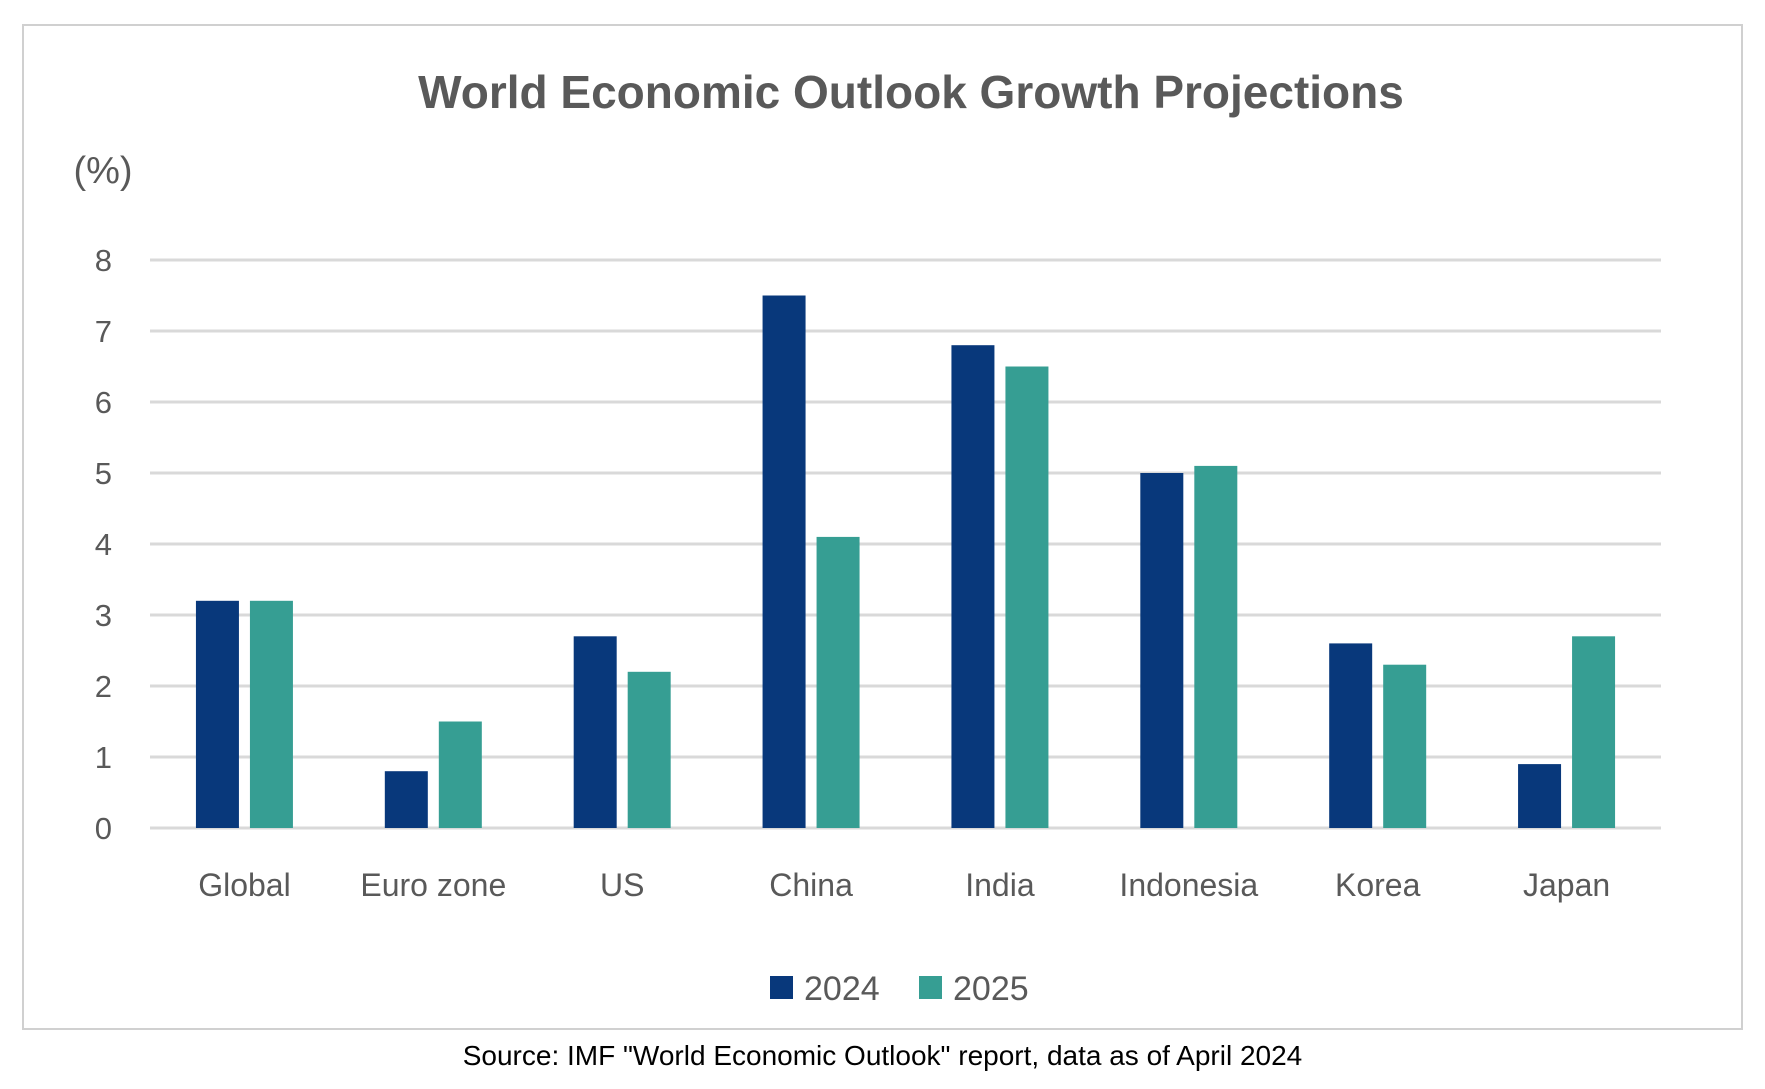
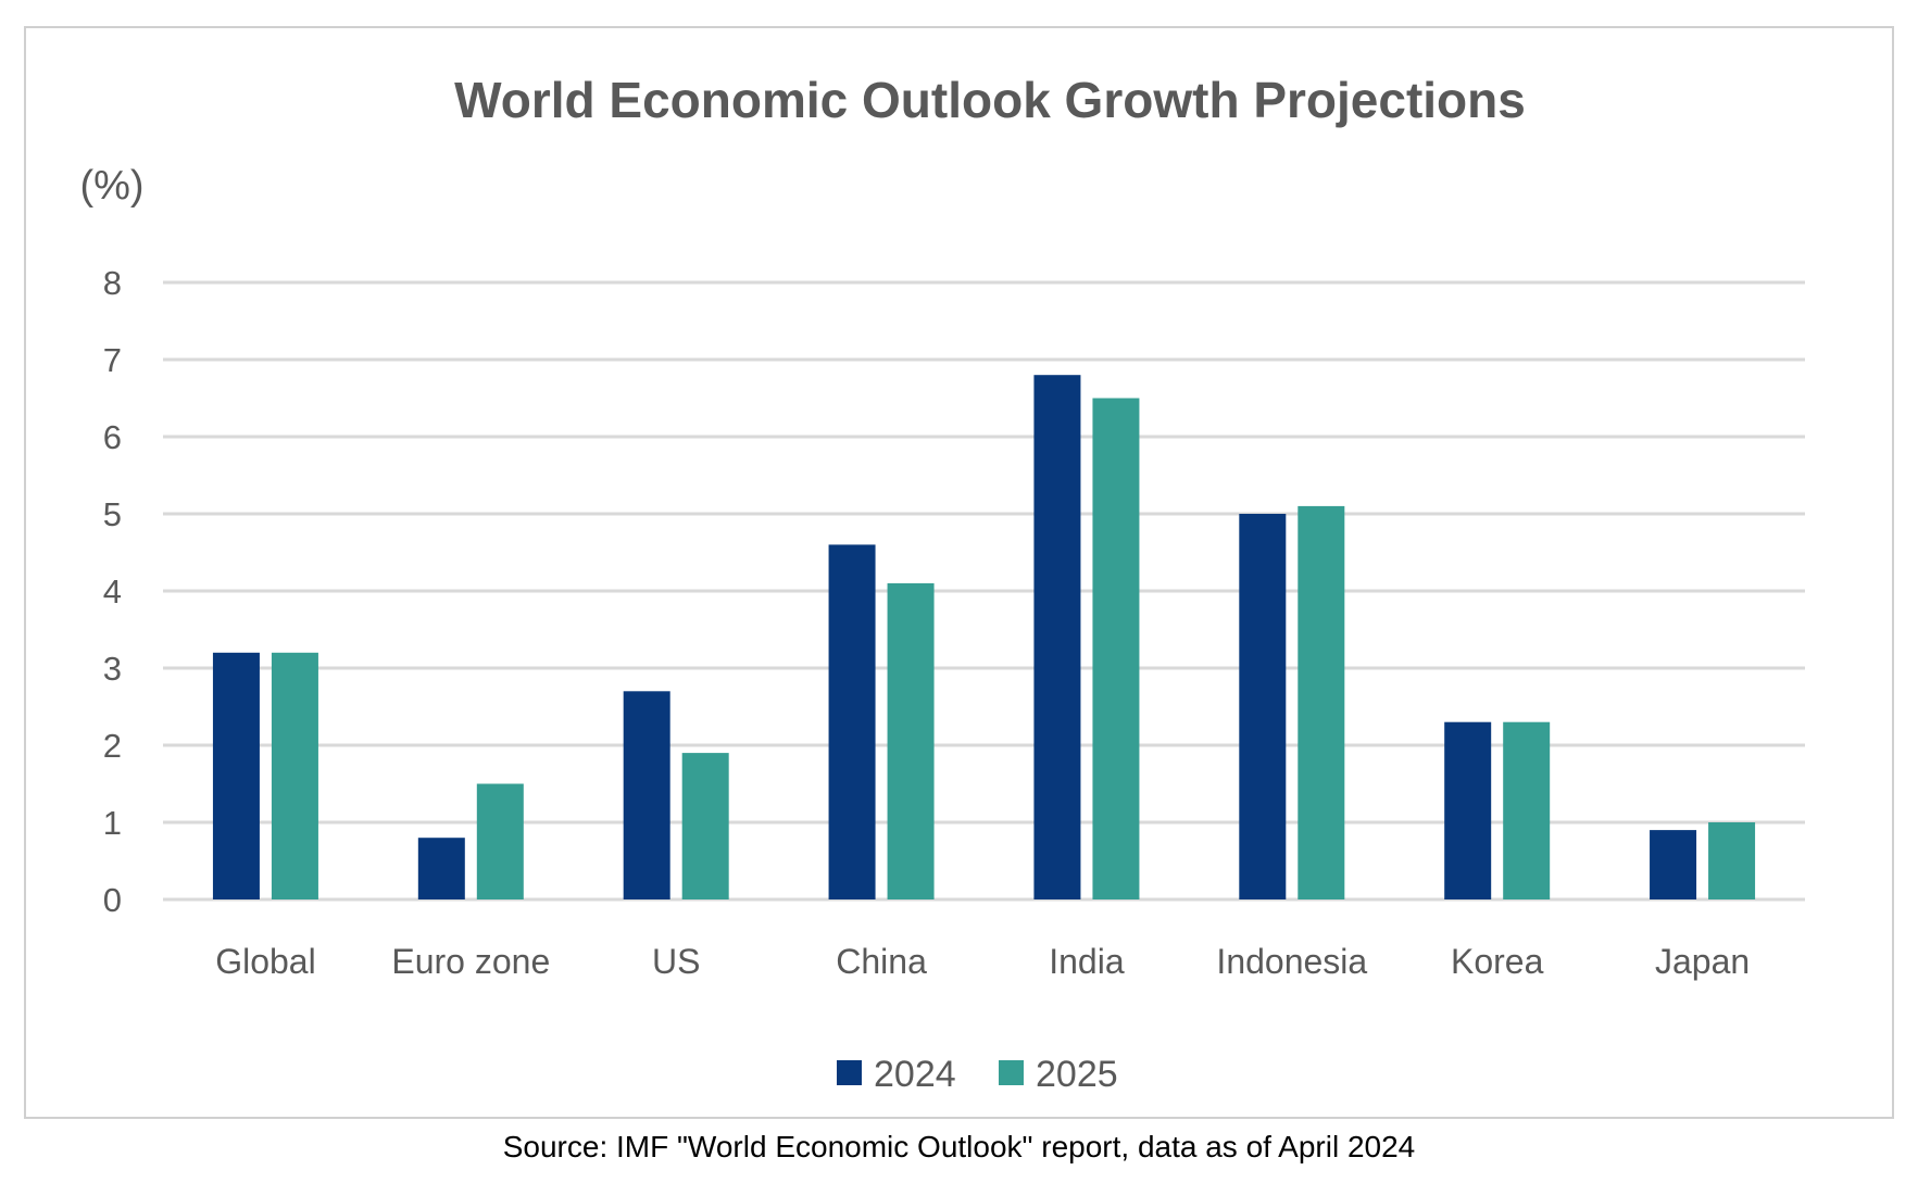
2025/US: 2.2 -> 1.9
2024/China: 7.5 -> 4.6
2024/Korea: 2.6 -> 2.3
2025/Japan: 2.7 -> 1.0
